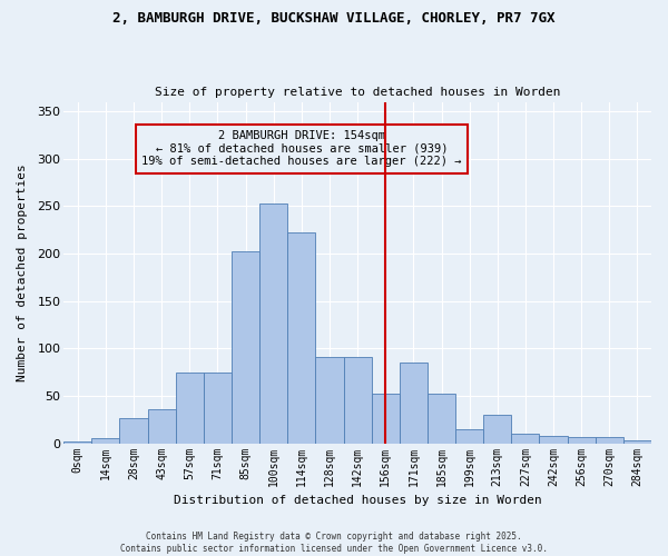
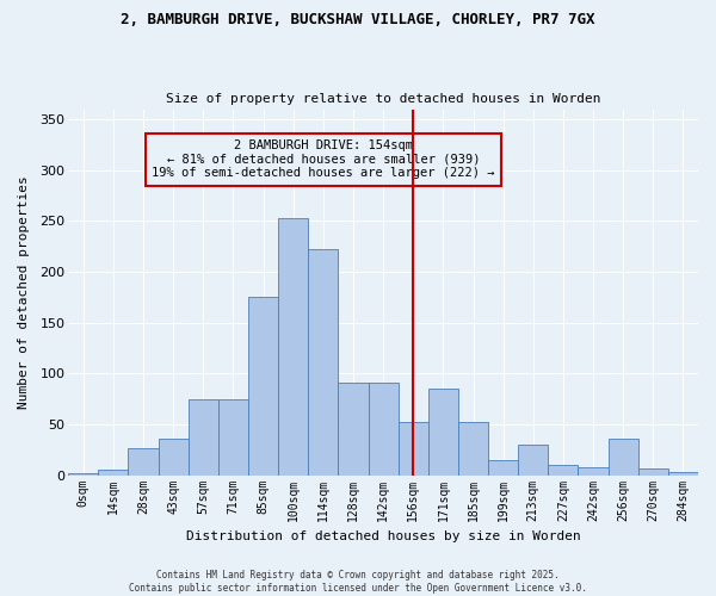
85sqm: 202 -> 176
256sqm: 7 -> 36
